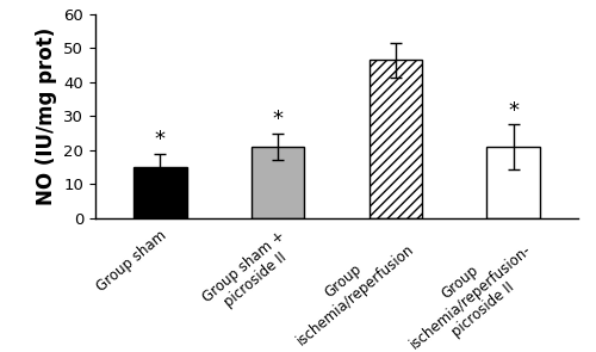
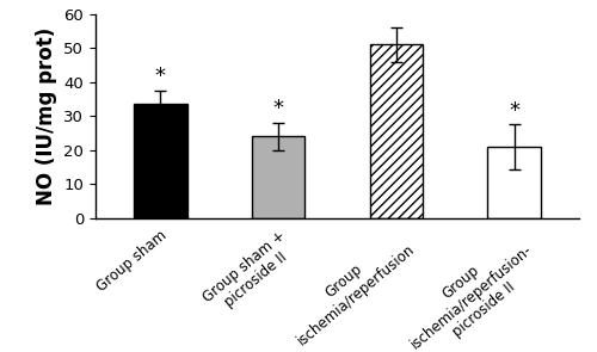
Group sham: 15.0 -> 33.5
Group sham + picroside II: 21.0 -> 24.0
Group ischemia/reperfusion: 46.5 -> 51.0
